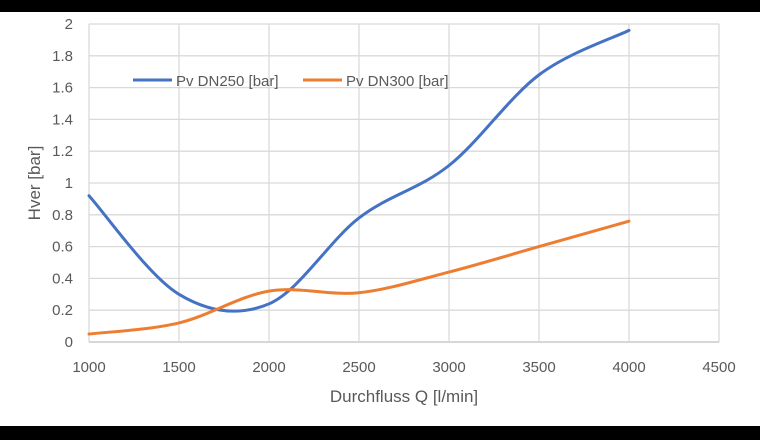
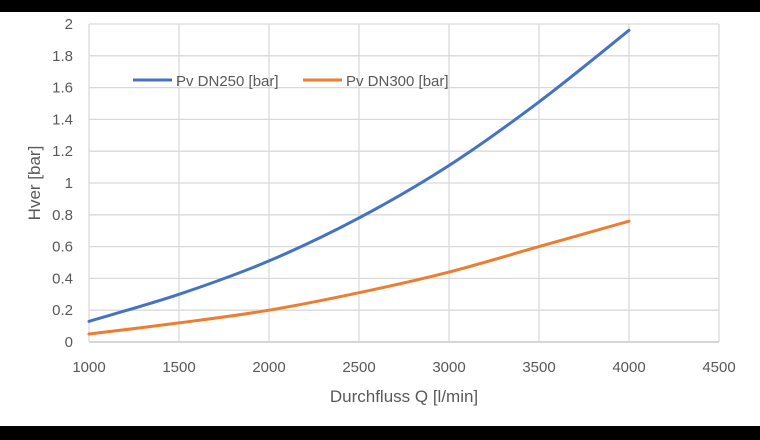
Pv DN250 [bar]/1000: 0.92 -> 0.13
Pv DN250 [bar]/2000: 0.24 -> 0.51
Pv DN300 [bar]/2000: 0.32 -> 0.20
Pv DN250 [bar]/3500: 1.68 -> 1.51
